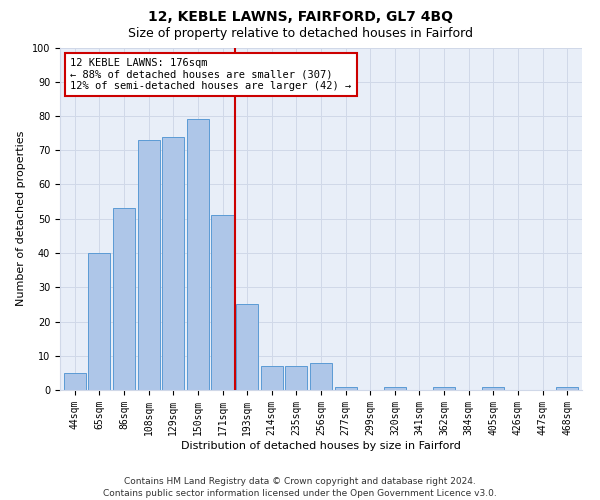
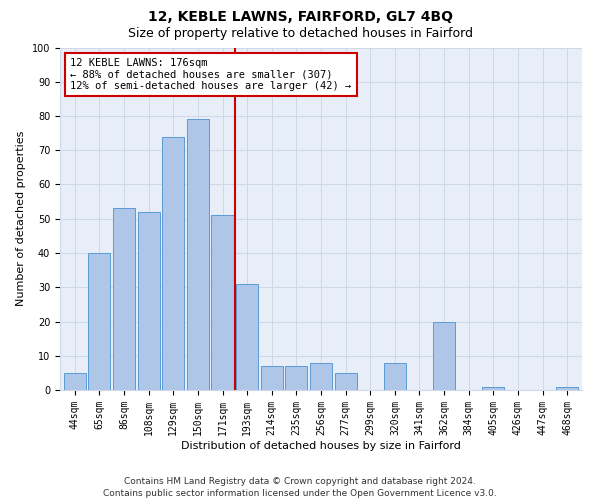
108sqm: 73 -> 52
193sqm: 25 -> 31
277sqm: 1 -> 5
320sqm: 1 -> 8
362sqm: 1 -> 20
